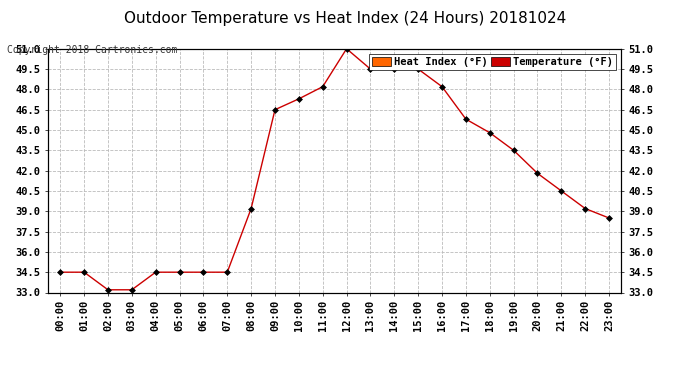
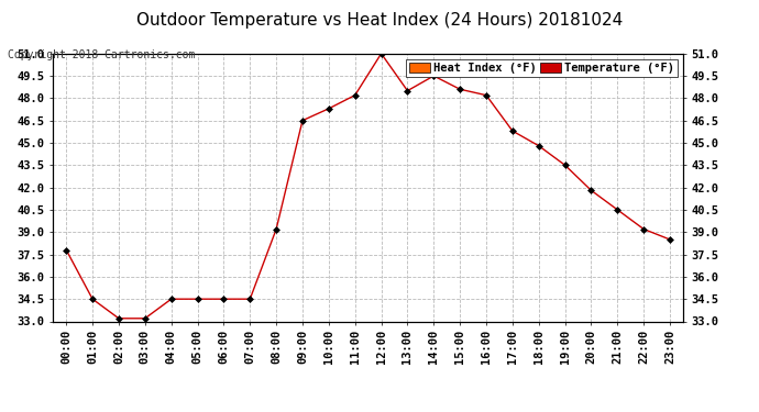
00:00: 34.5 -> 37.8
13:00: 49.5 -> 48.5
15:00: 49.5 -> 48.6
